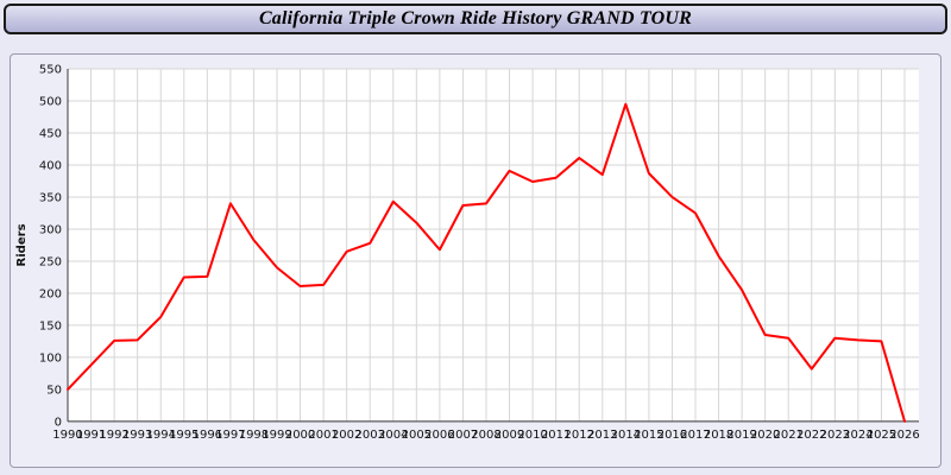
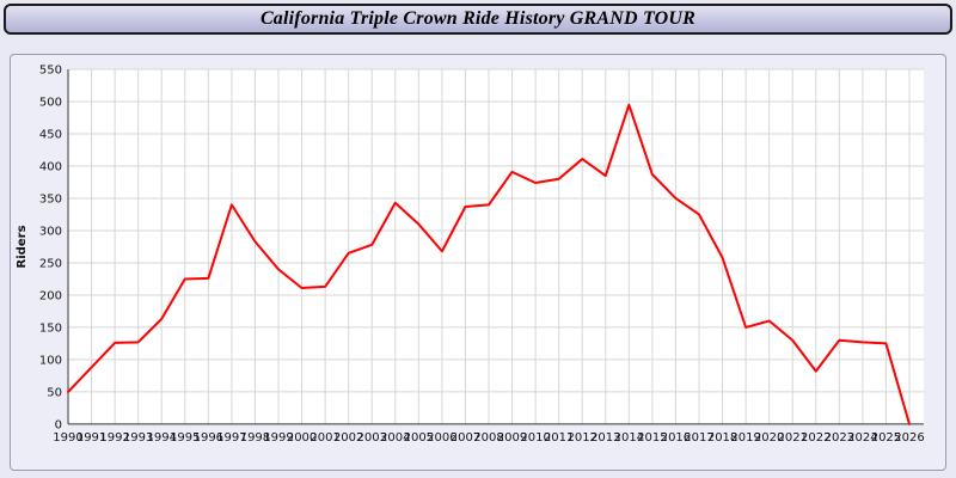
2019: 200 -> 150
2020: 140 -> 160
